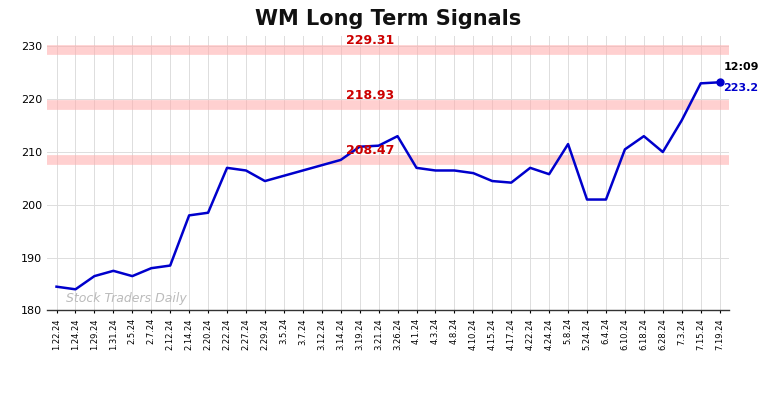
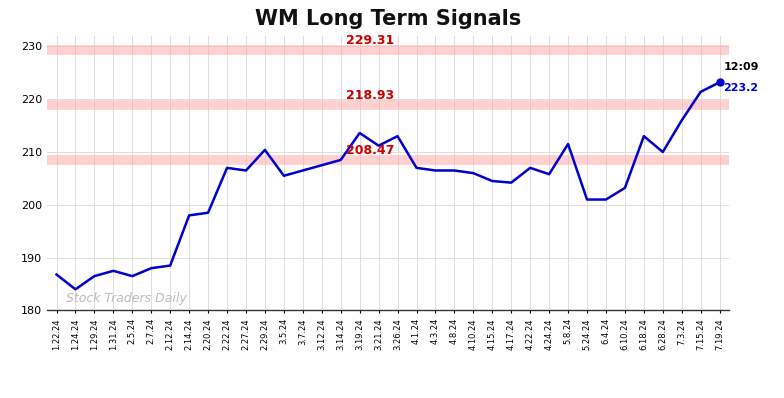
1.22.24: 184.5 -> 186.8
2.29.24: 204.5 -> 210.4
3.19.24: 211.0 -> 213.6
6.10.24: 210.5 -> 203.2
7.15.24: 223.0 -> 221.4
